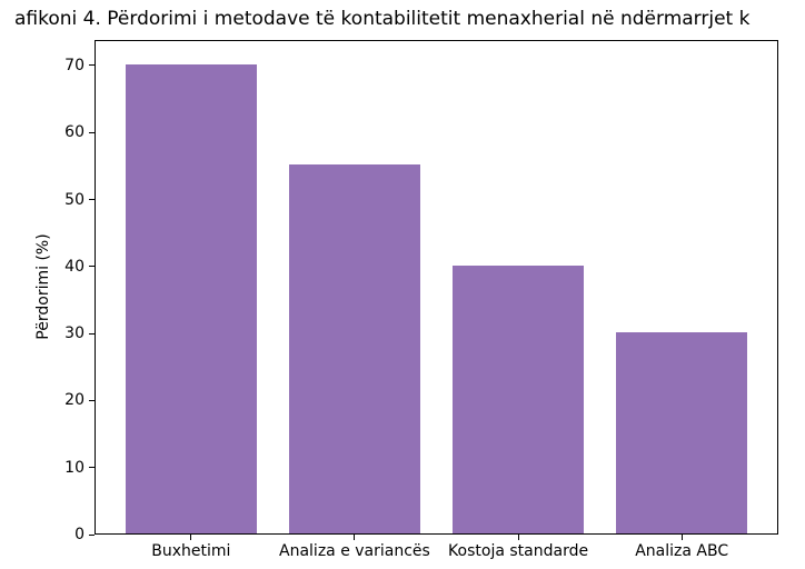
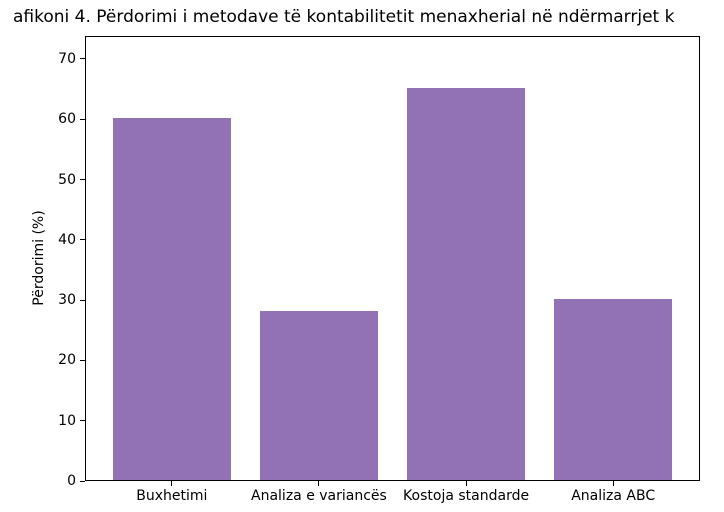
Buxhetimi: 70 -> 60
Analiza e variancës: 55 -> 28
Kostoja standarde: 40 -> 65
